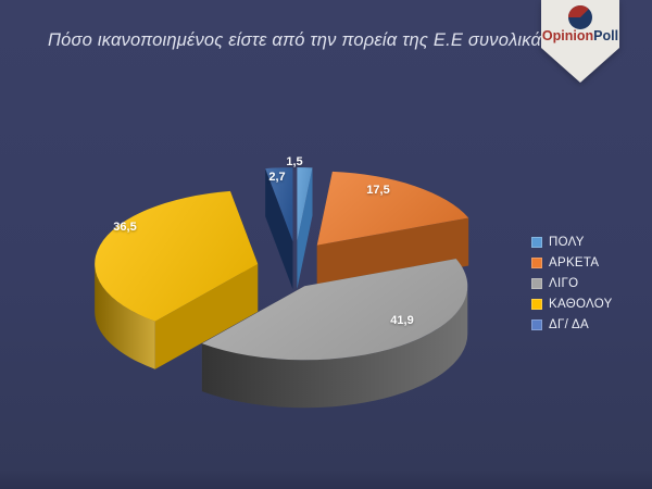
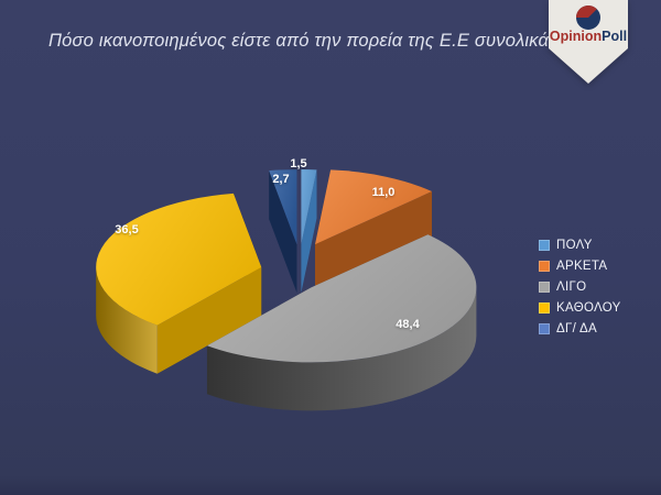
ΑΡΚΕΤΑ: 17,5 -> 11,0
ΛΙΓΟ: 41,9 -> 48,4
